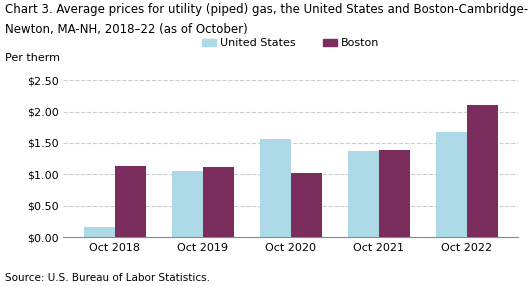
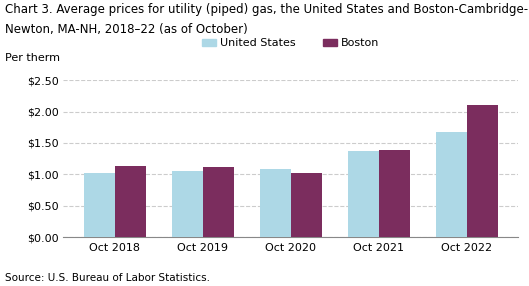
United States/Oct 2018: $0.16 -> $1.03
United States/Oct 2020: $1.56 -> $1.08
